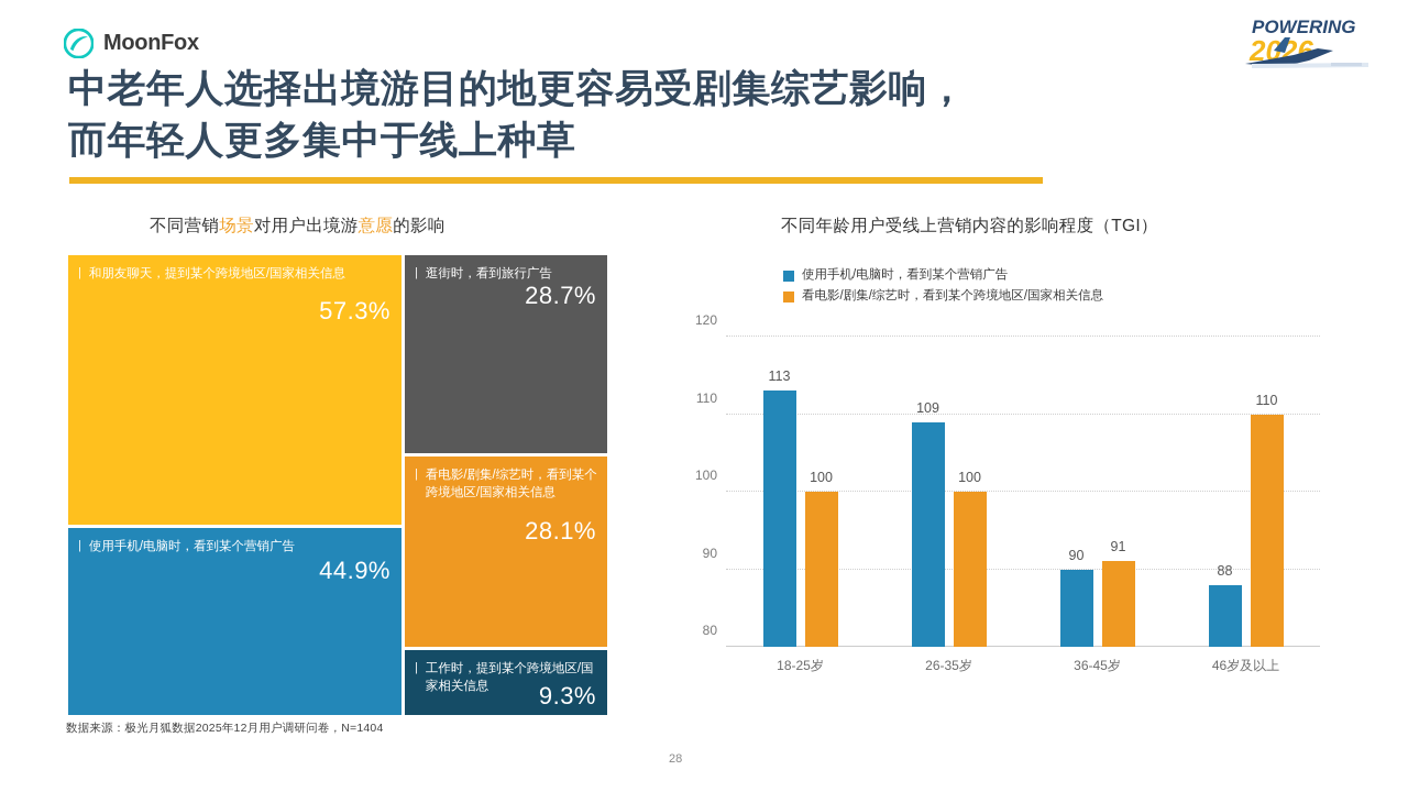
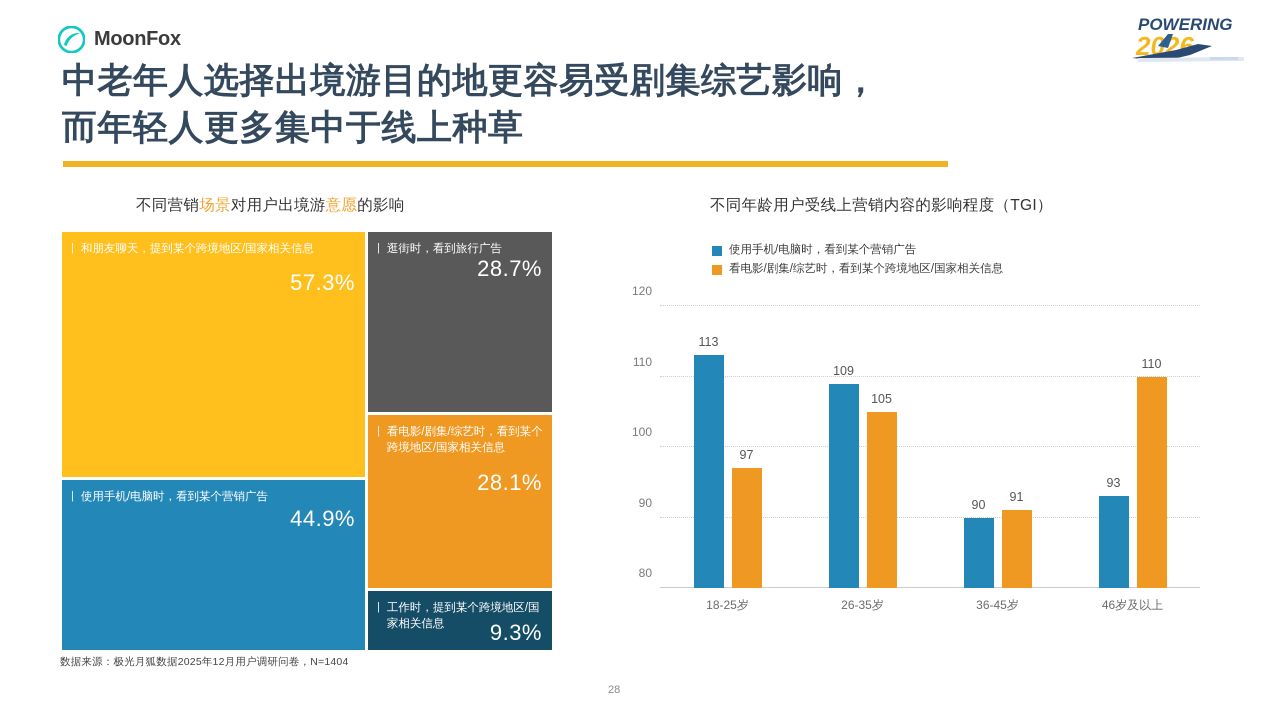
不同年龄用户受线上营销内容的影响程度（TGI）/看电影/剧集/综艺时，看到某个跨境地区/国家相关信息/18-25岁: 100 -> 97
不同年龄用户受线上营销内容的影响程度（TGI）/看电影/剧集/综艺时，看到某个跨境地区/国家相关信息/26-35岁: 100 -> 105
不同年龄用户受线上营销内容的影响程度（TGI）/使用手机/电脑时，看到某个营销广告/46岁及以上: 88 -> 93
